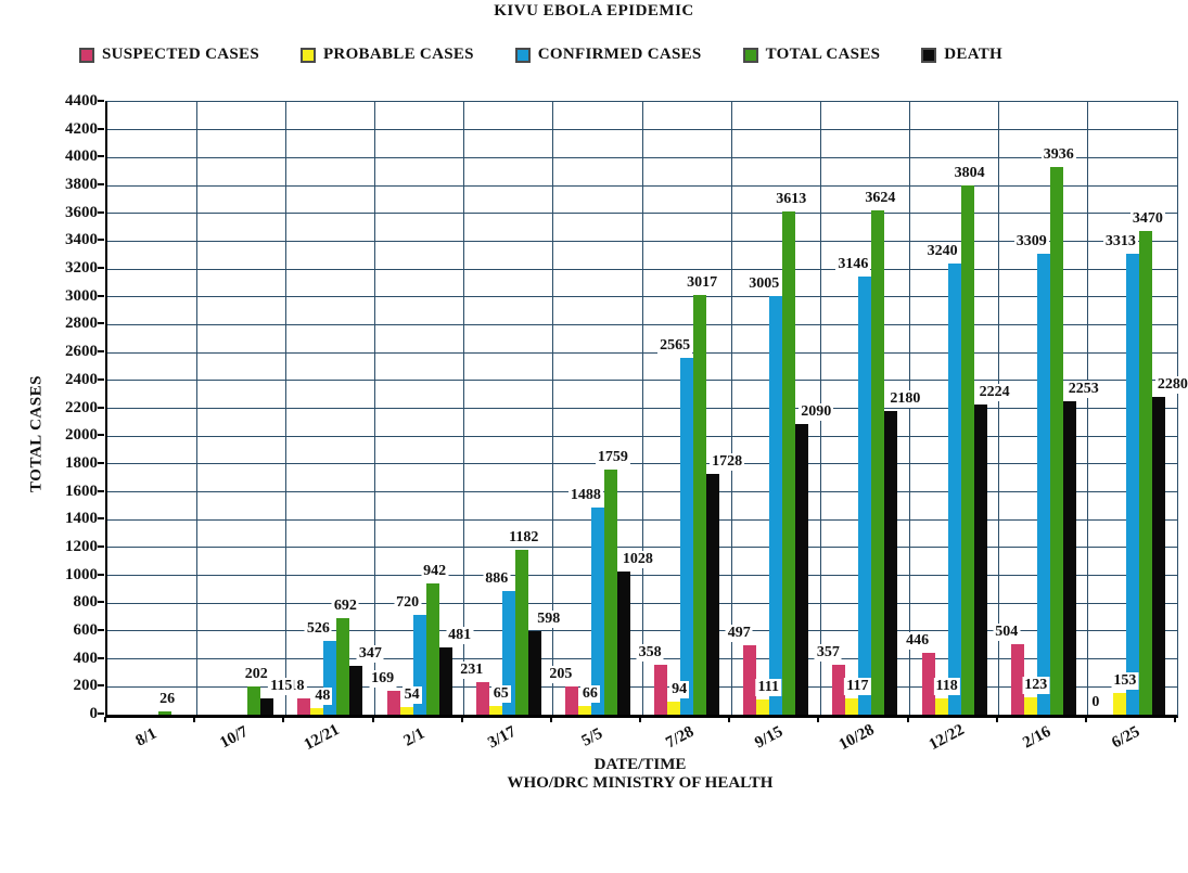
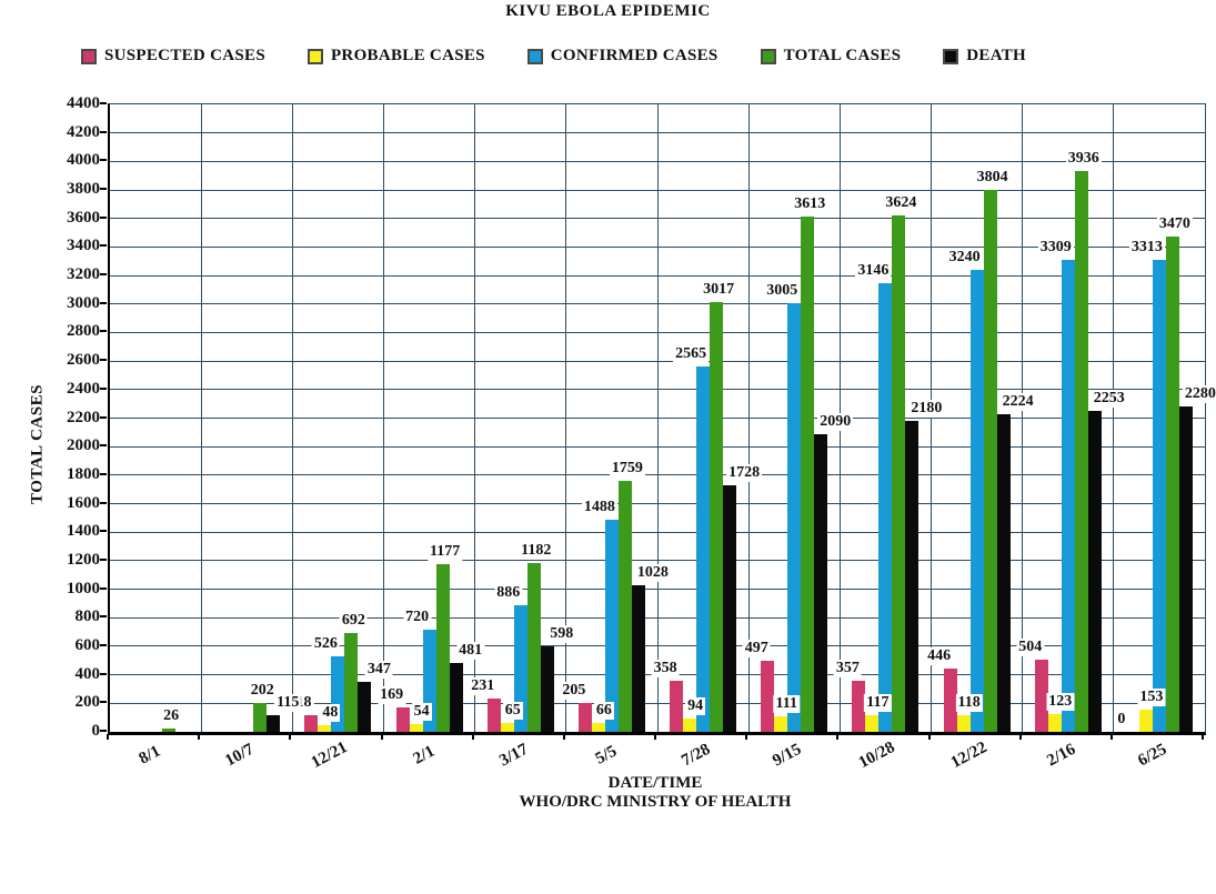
TOTAL CASES/2/1: 942 -> 1177
